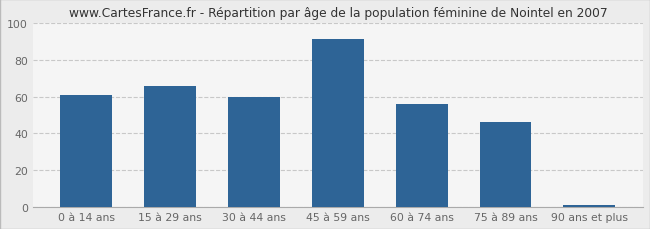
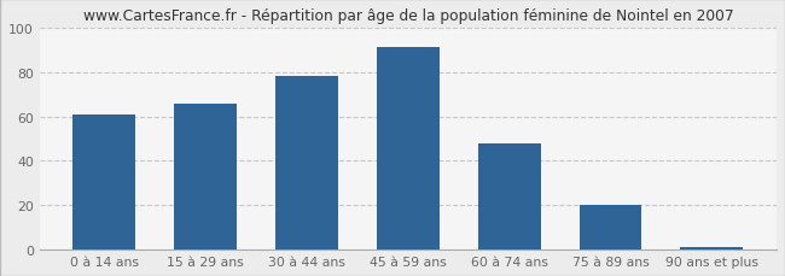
30 à 44 ans: 60 -> 78
60 à 74 ans: 56 -> 48
75 à 89 ans: 46 -> 20
